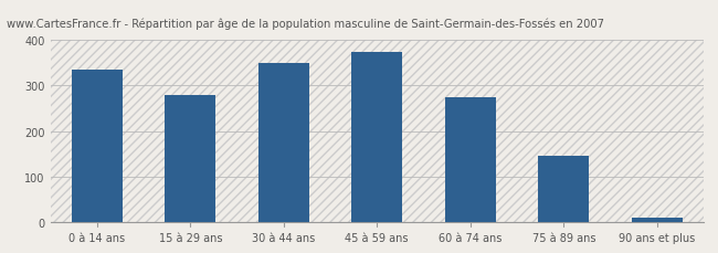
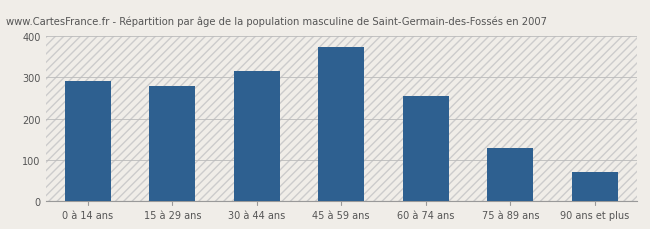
0 à 14 ans: 335 -> 290
30 à 44 ans: 348 -> 315
60 à 74 ans: 275 -> 255
75 à 89 ans: 147 -> 130
90 ans et plus: 10 -> 70
